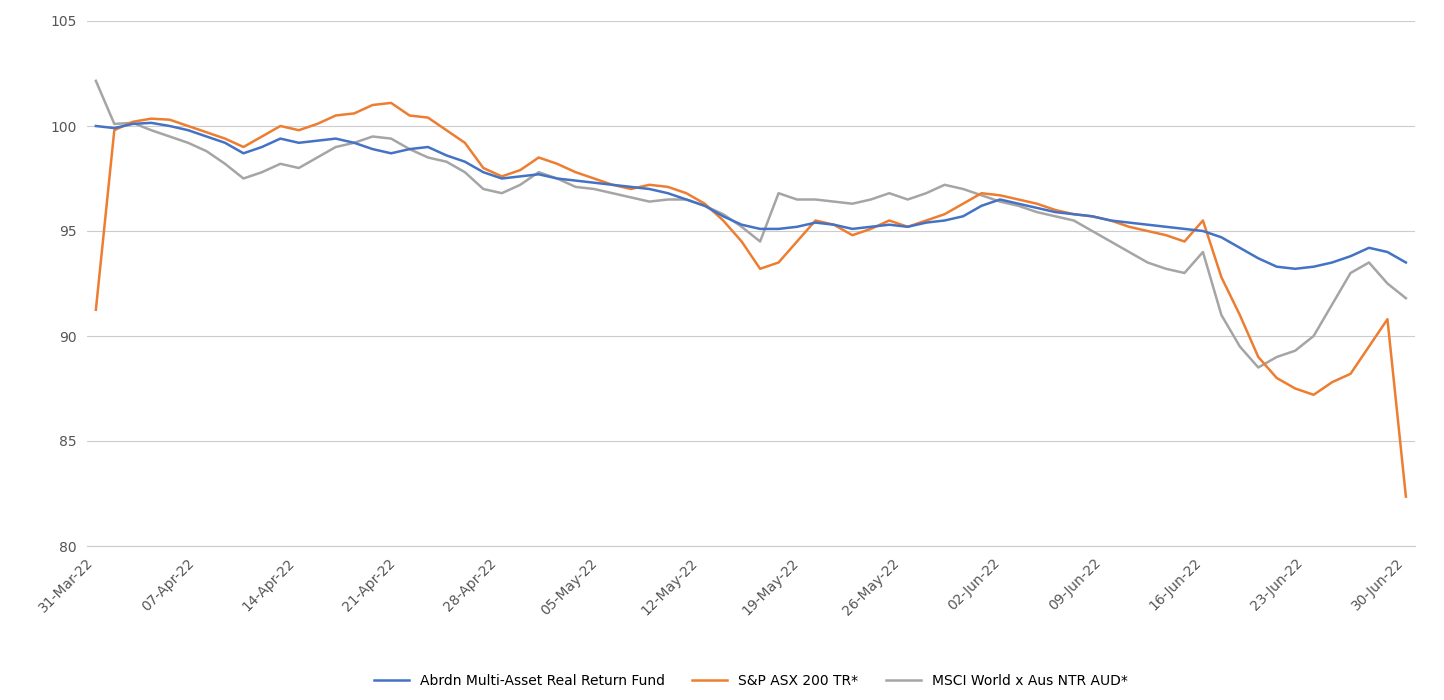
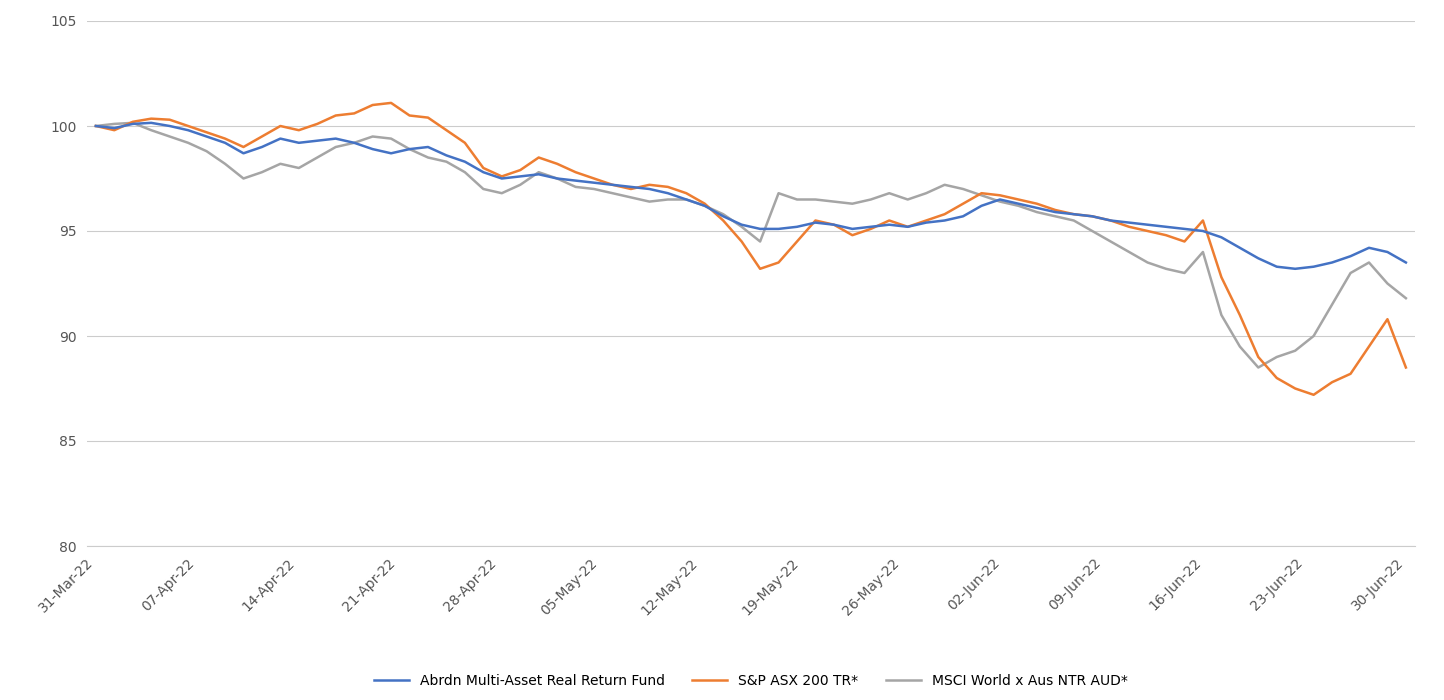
S&P ASX 200 TR*/31-Mar-22: 91.25 -> 100.00
MSCI World x Aus NTR AUD*/31-Mar-22: 102.15 -> 100.00
S&P ASX 200 TR*/30-Jun-22: 82.35 -> 88.50
